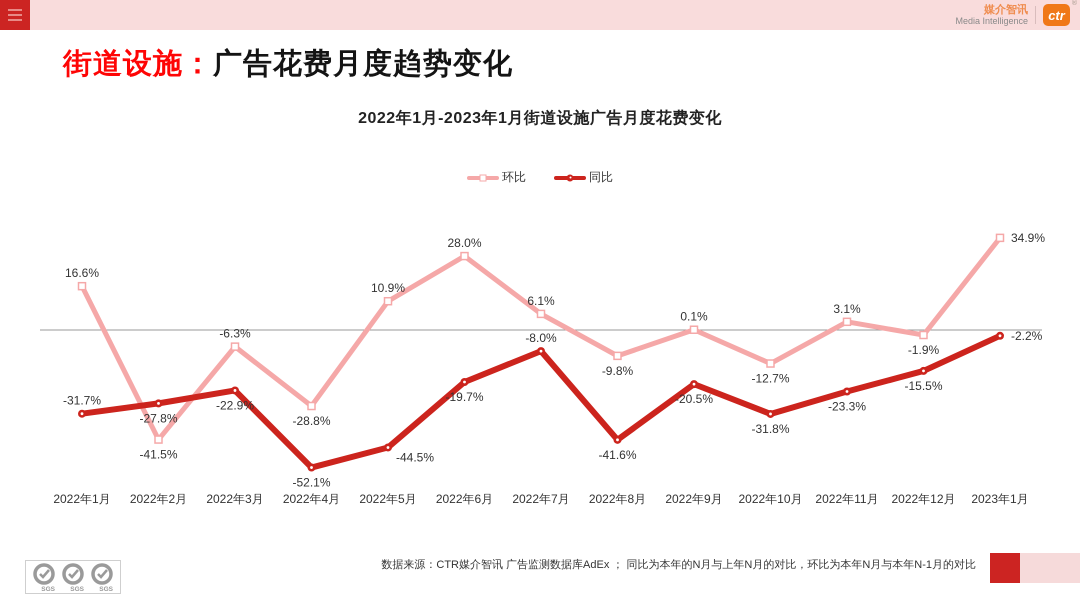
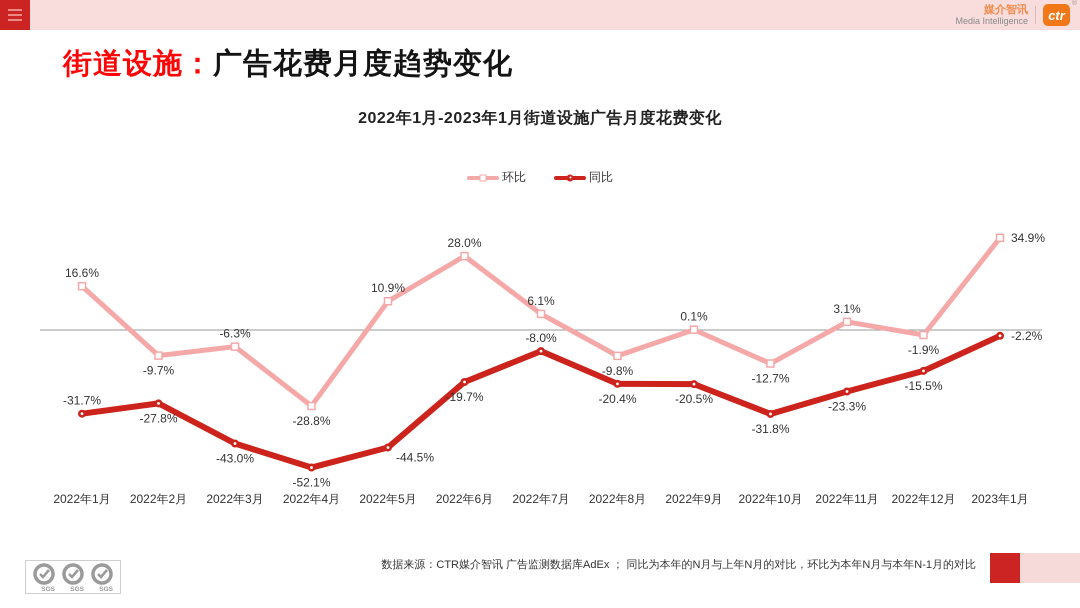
环比/2022年2月: -41.5% -> -9.7%
同比/2022年3月: -22.9% -> -43.0%
同比/2022年8月: -41.6% -> -20.4%
